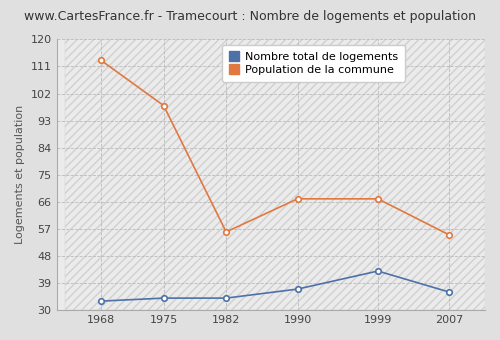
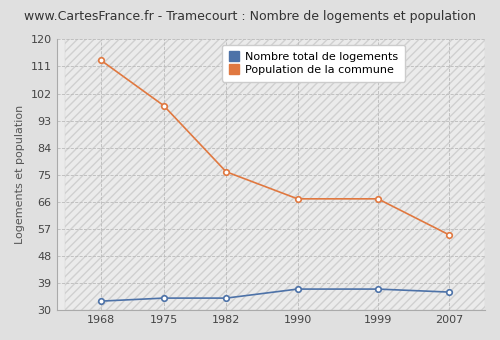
Population de la commune/1982: 56 -> 76
Nombre total de logements/1999: 43 -> 37
